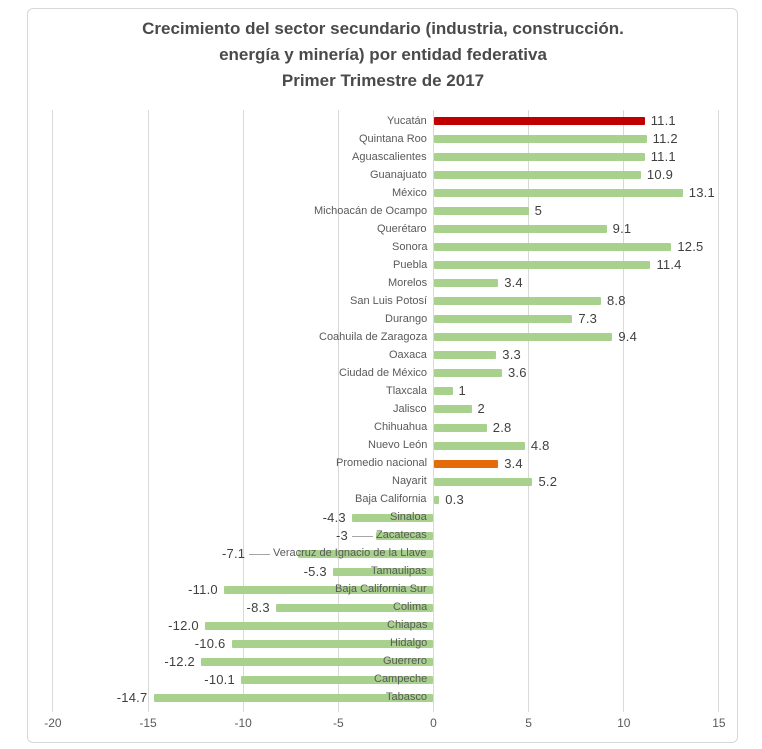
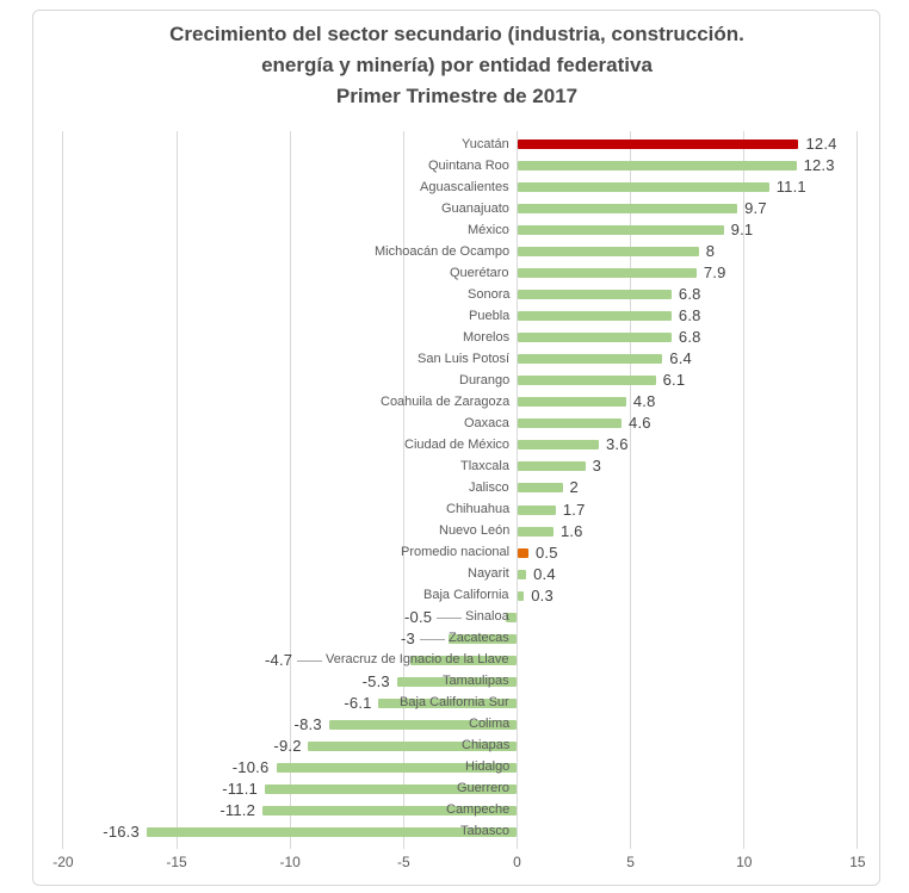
Yucatán: 11.1 -> 12.4
Quintana Roo: 11.2 -> 12.3
Guanajuato: 10.9 -> 9.7
México: 13.1 -> 9.1
Michoacán de Ocampo: 5 -> 8
Querétaro: 9.1 -> 7.9
Sonora: 12.5 -> 6.8
Puebla: 11.4 -> 6.8
Morelos: 3.4 -> 6.8
San Luis Potosí: 8.8 -> 6.4
Durango: 7.3 -> 6.1
Coahuila de Zaragoza: 9.4 -> 4.8
Oaxaca: 3.3 -> 4.6
Tlaxcala: 1 -> 3
Chihuahua: 2.8 -> 1.7
Nuevo León: 4.8 -> 1.6
Promedio nacional: 3.4 -> 0.5
Nayarit: 5.2 -> 0.4
Sinaloa: -4.3 -> -0.5
Veracruz de Ignacio de la Llave: -7.1 -> -4.7
Baja California Sur: -11.0 -> -6.1
Chiapas: -12.0 -> -9.2
Guerrero: -12.2 -> -11.1
Campeche: -10.1 -> -11.2
Tabasco: -14.7 -> -16.3
